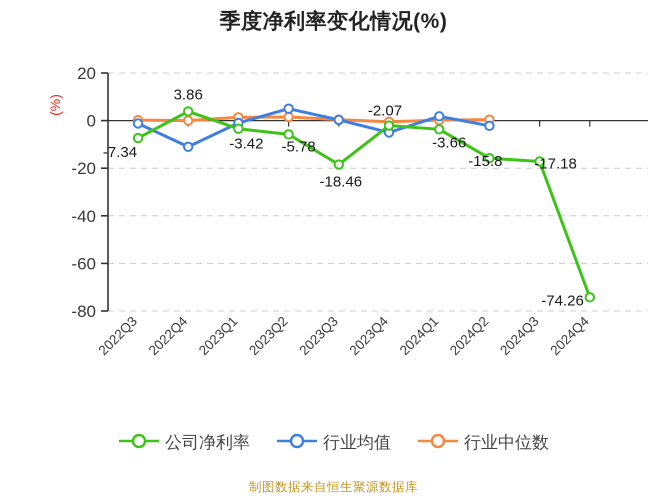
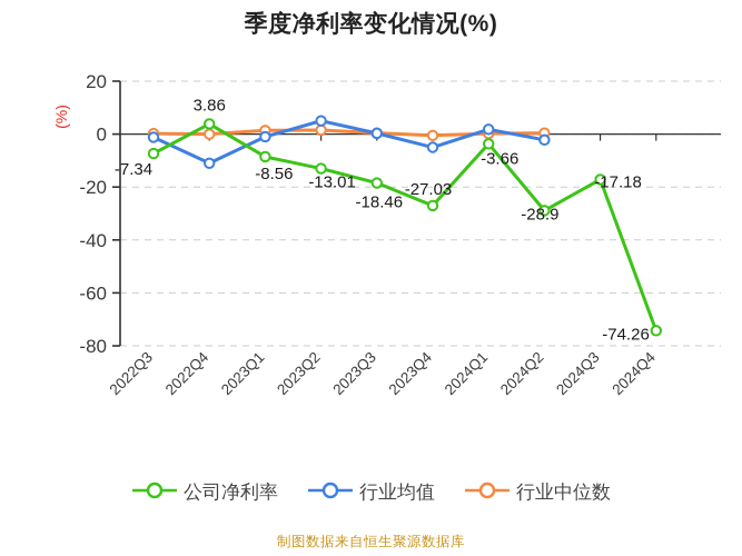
公司净利率/2023Q1: -3.42 -> -8.56
公司净利率/2023Q2: -5.78 -> -13.01
公司净利率/2023Q4: -2.07 -> -27.03
公司净利率/2024Q2: -15.8 -> -28.9
